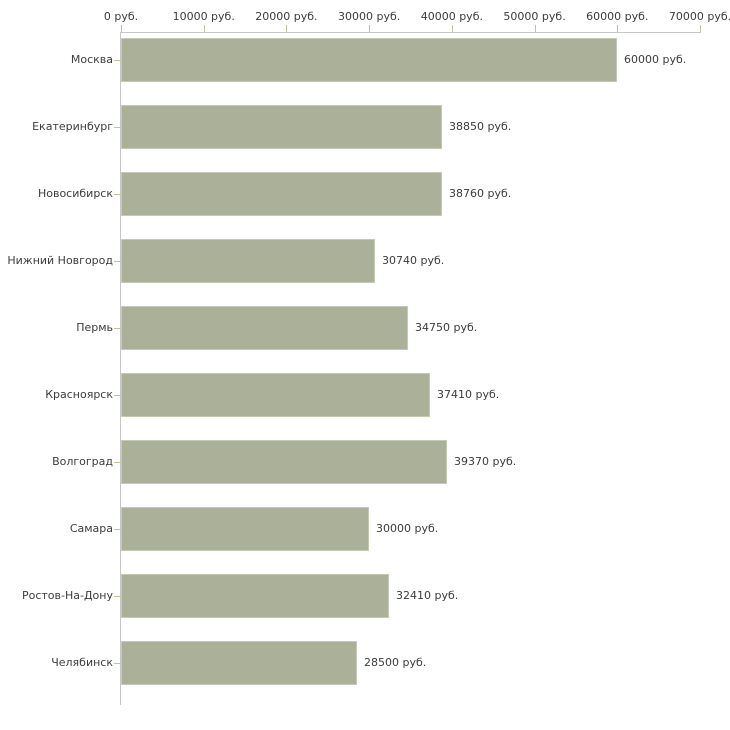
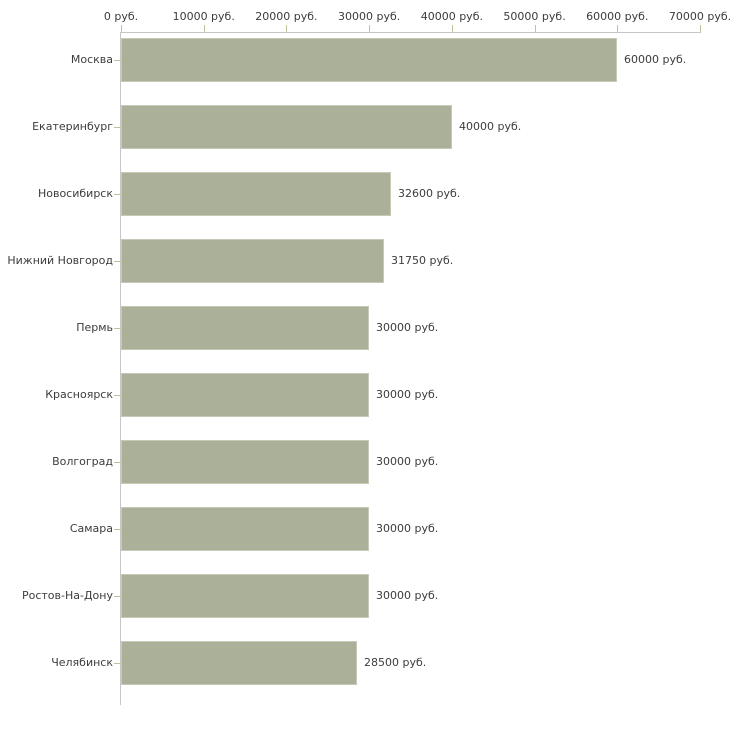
Екатеринбург: 38850 -> 40000
Новосибирск: 38760 -> 32600
Нижний Новгород: 30740 -> 31750
Пермь: 34750 -> 30000
Красноярск: 37410 -> 30000
Волгоград: 39370 -> 30000
Ростов-На-Дону: 32410 -> 30000
